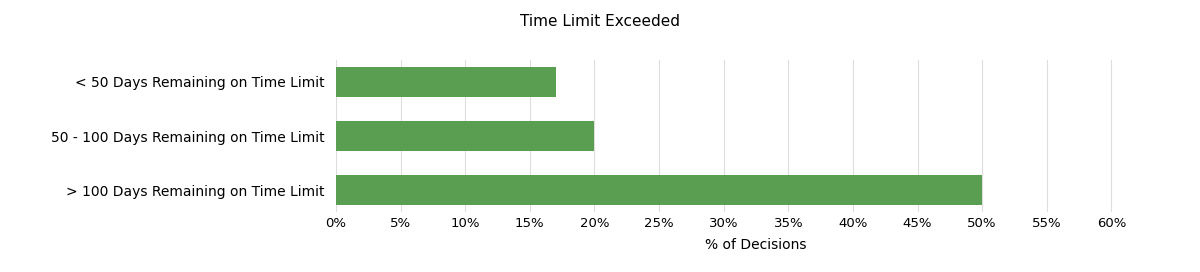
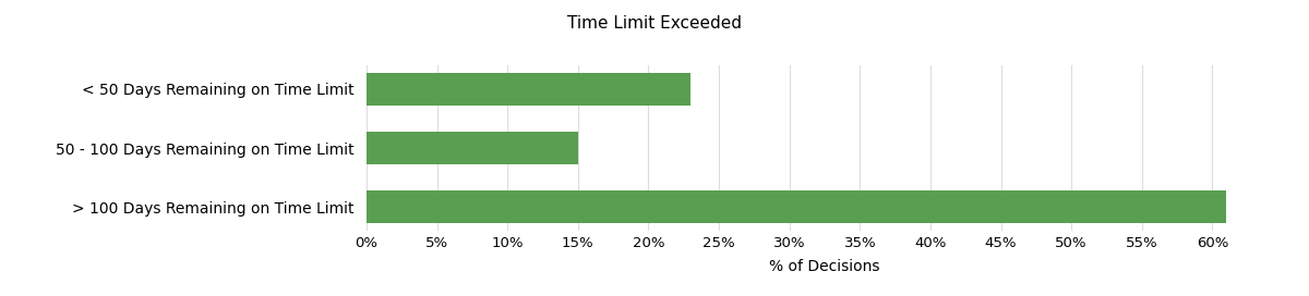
< 50 Days Remaining on Time Limit: 17% -> 23%
50 - 100 Days Remaining on Time Limit: 20% -> 15%
> 100 Days Remaining on Time Limit: 50% -> 61%
